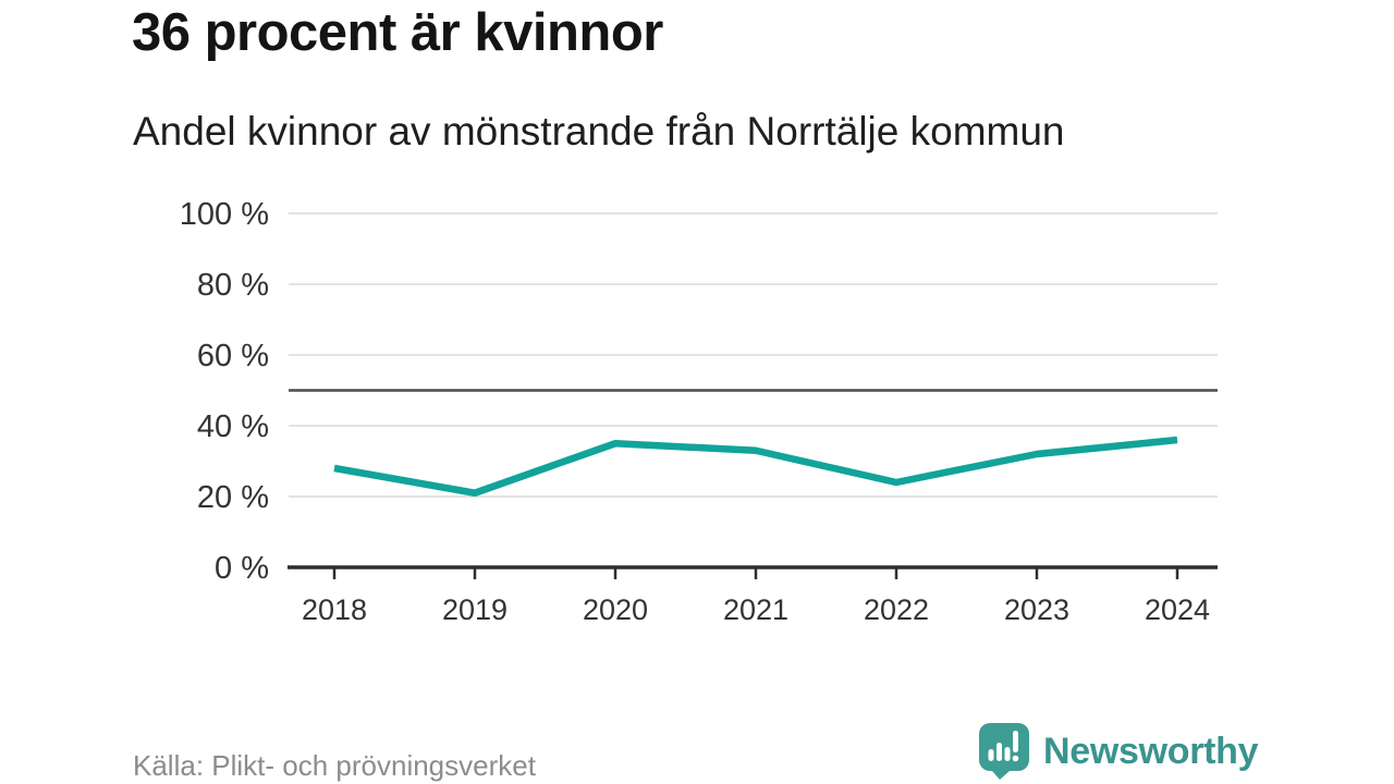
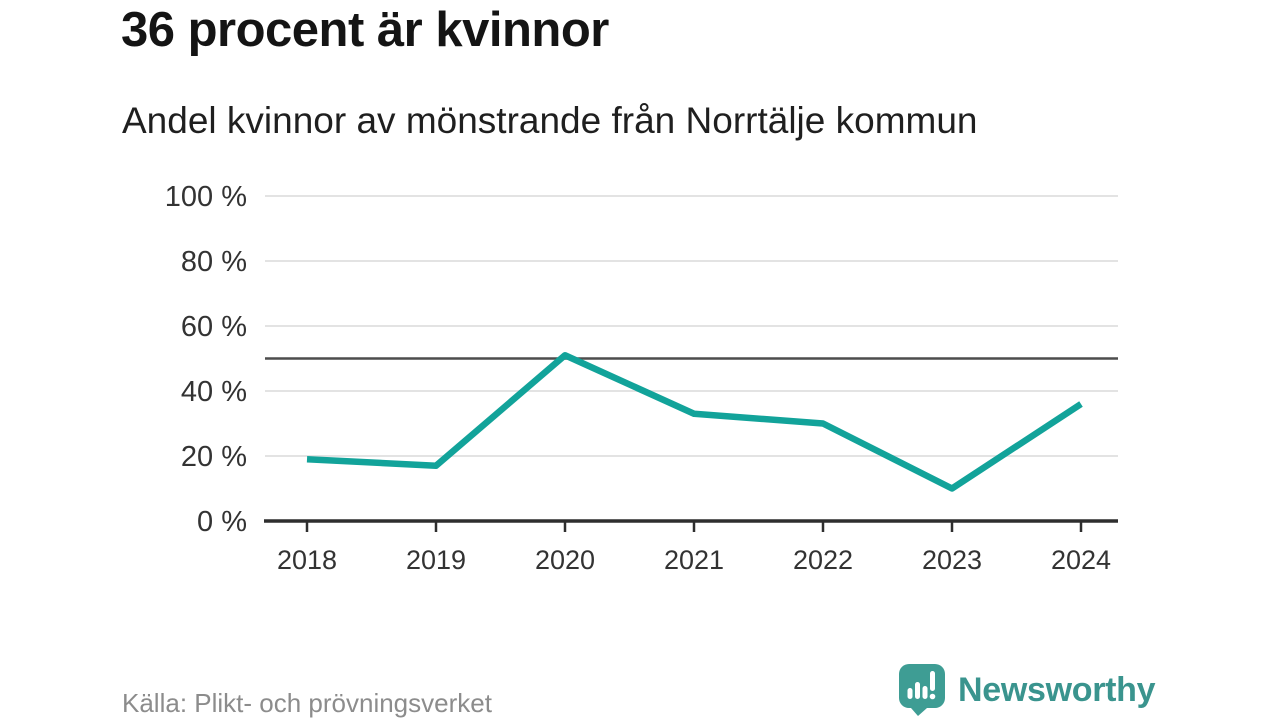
2018: 28% -> 19%
2019: 21% -> 17%
2020: 35% -> 51%
2022: 24% -> 30%
2023: 32% -> 10%
